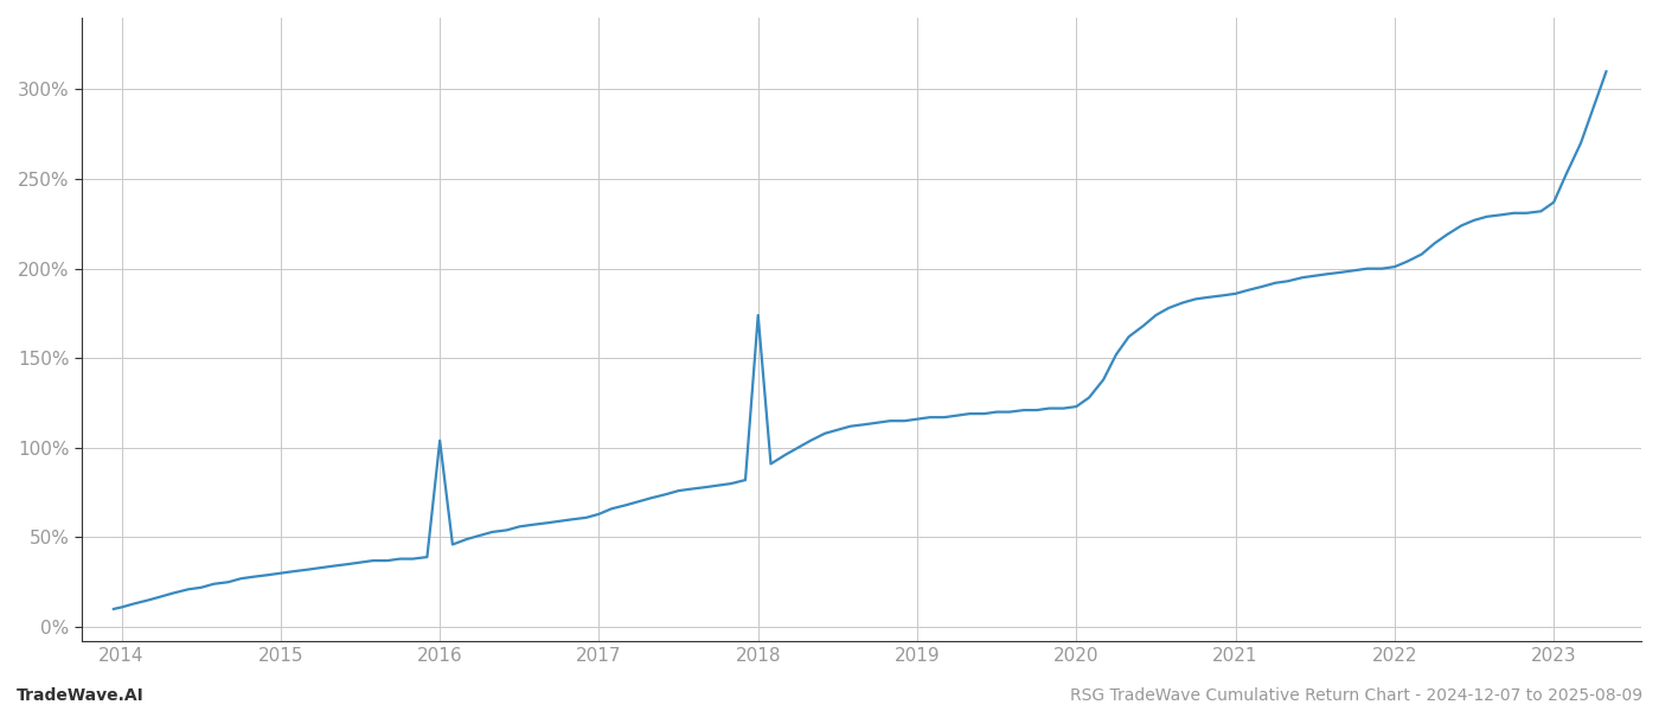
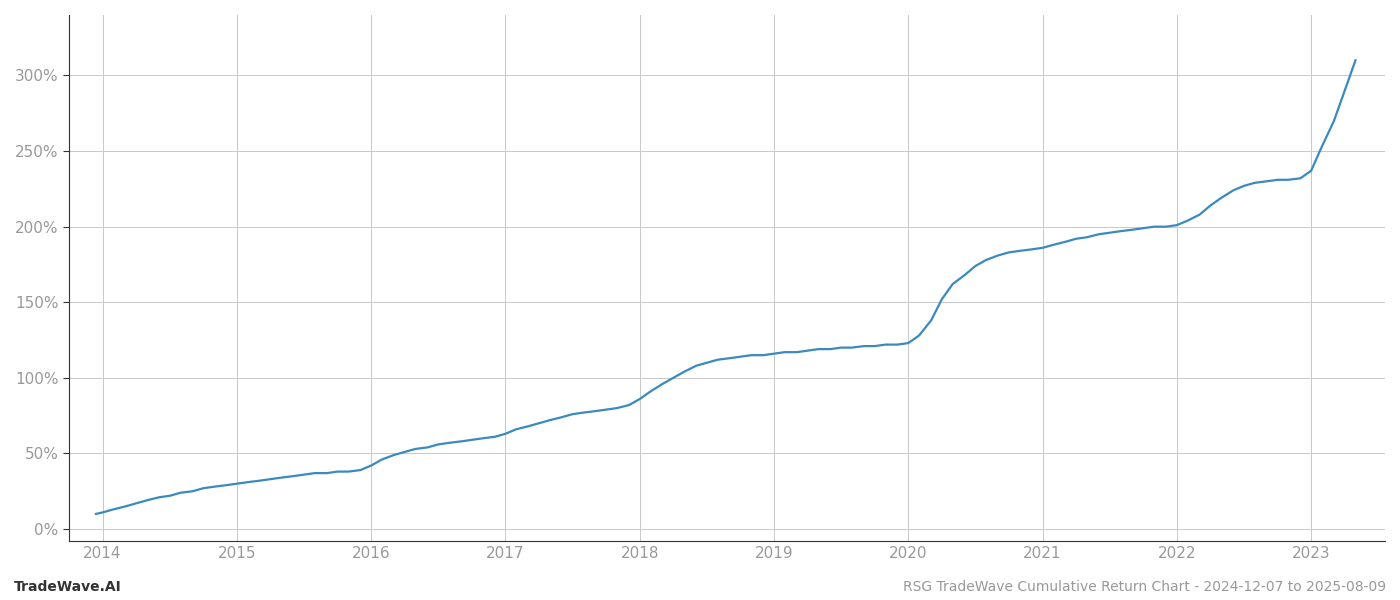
2016: 104% -> 42%
2018: 174% -> 86%
